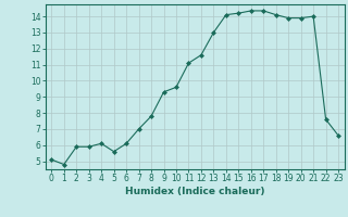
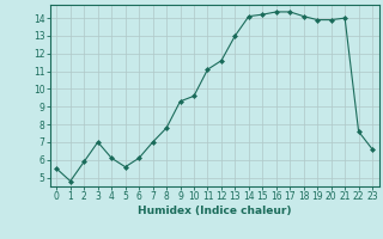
0: 5.1 -> 5.5
3: 5.9 -> 7.0
